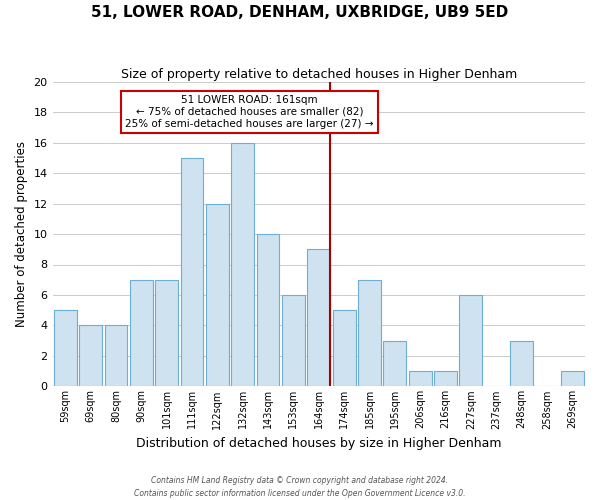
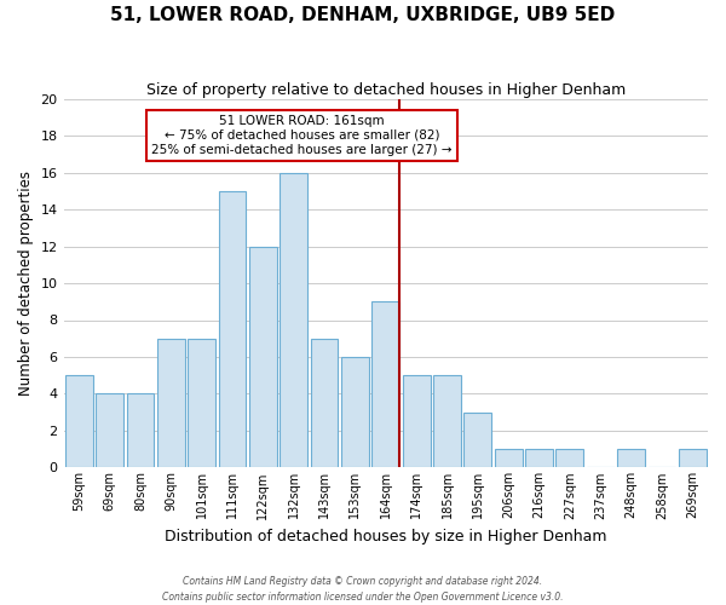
143sqm: 10 -> 7
185sqm: 7 -> 5
227sqm: 6 -> 1
248sqm: 3 -> 1
